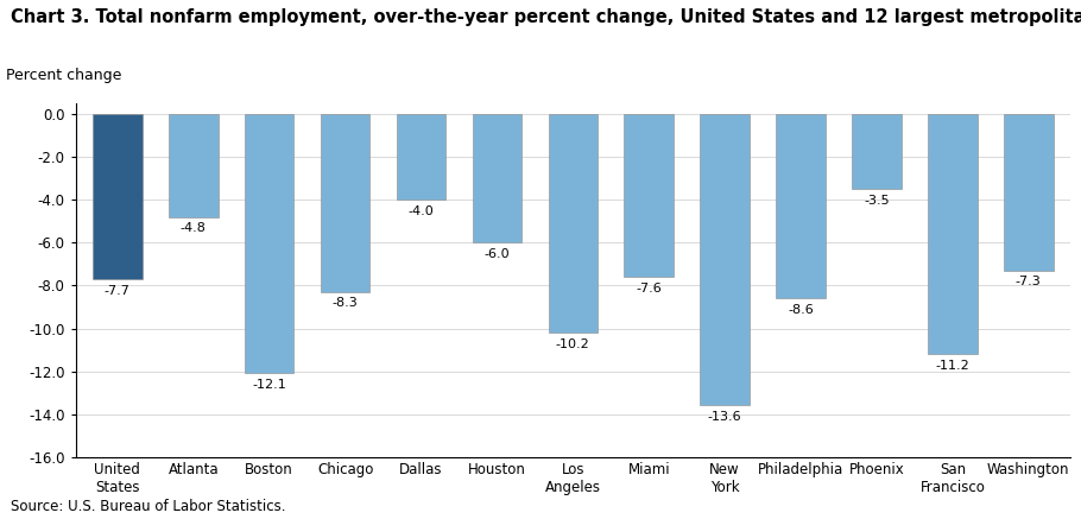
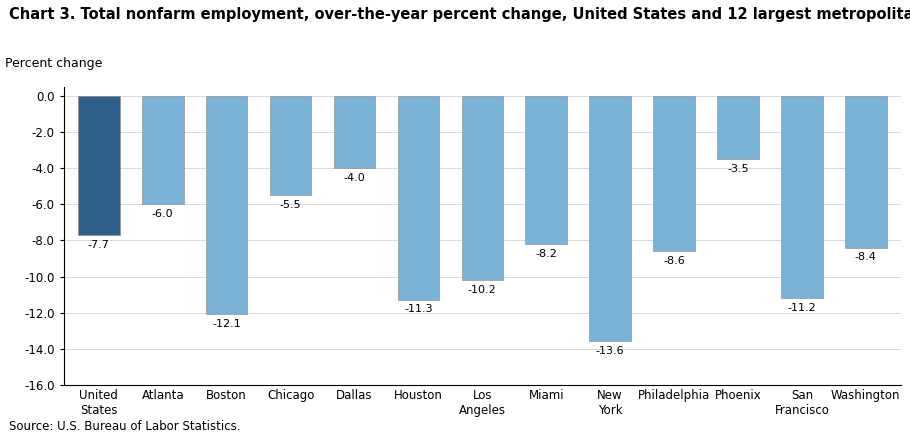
Atlanta: -4.8 -> -6.0
Chicago: -8.3 -> -5.5
Houston: -6.0 -> -11.3
Miami: -7.6 -> -8.2
Washington: -7.3 -> -8.4
